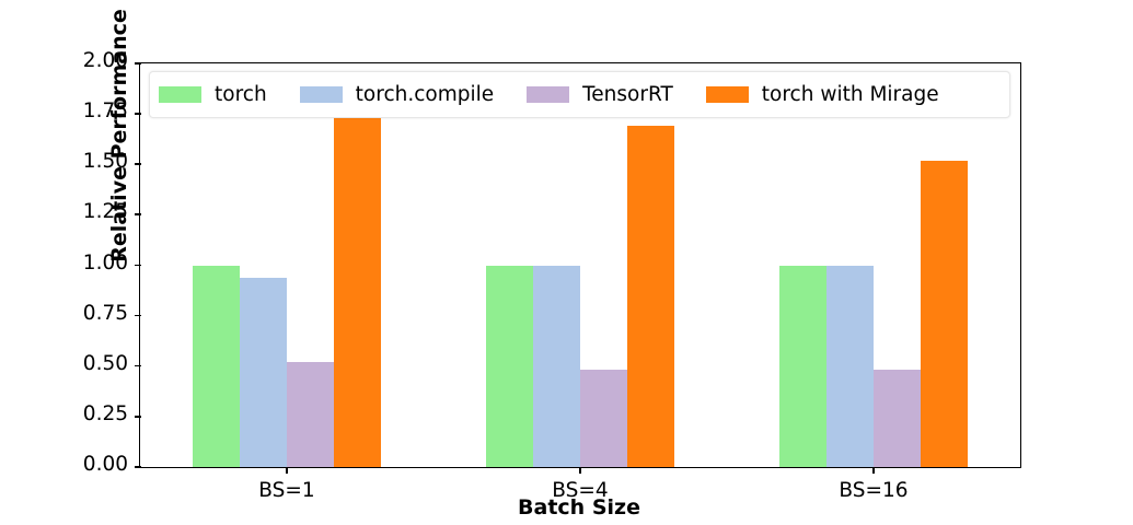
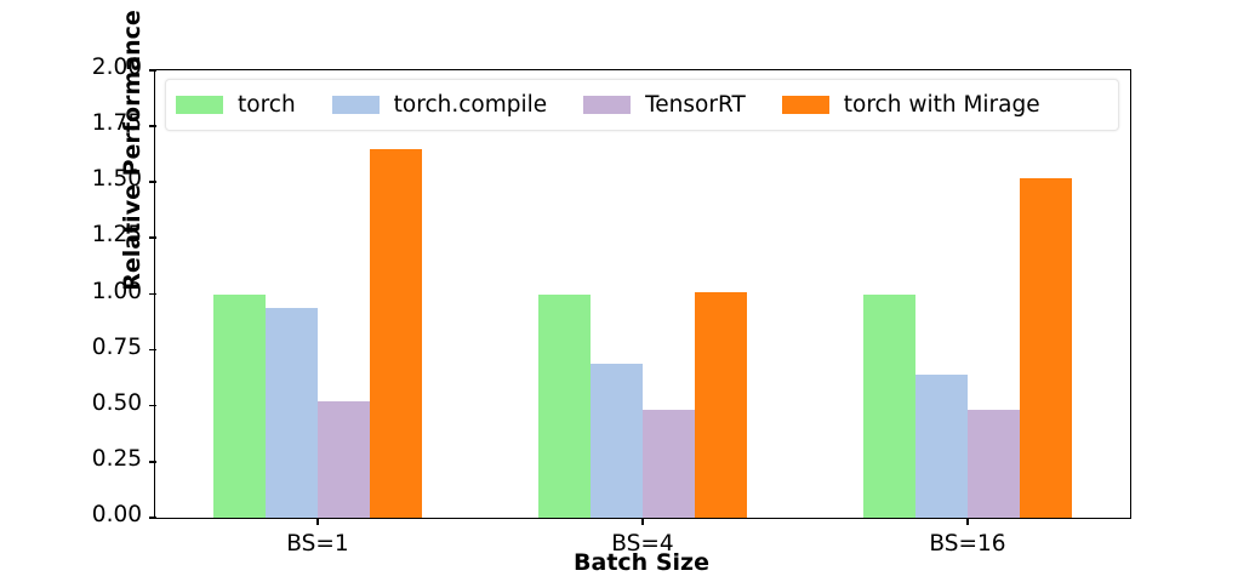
torch with Mirage/BS=1: 1.76 -> 1.65
torch.compile/BS=4: 1.00 -> 0.69
torch with Mirage/BS=4: 1.69 -> 1.01
torch.compile/BS=16: 1.00 -> 0.64
